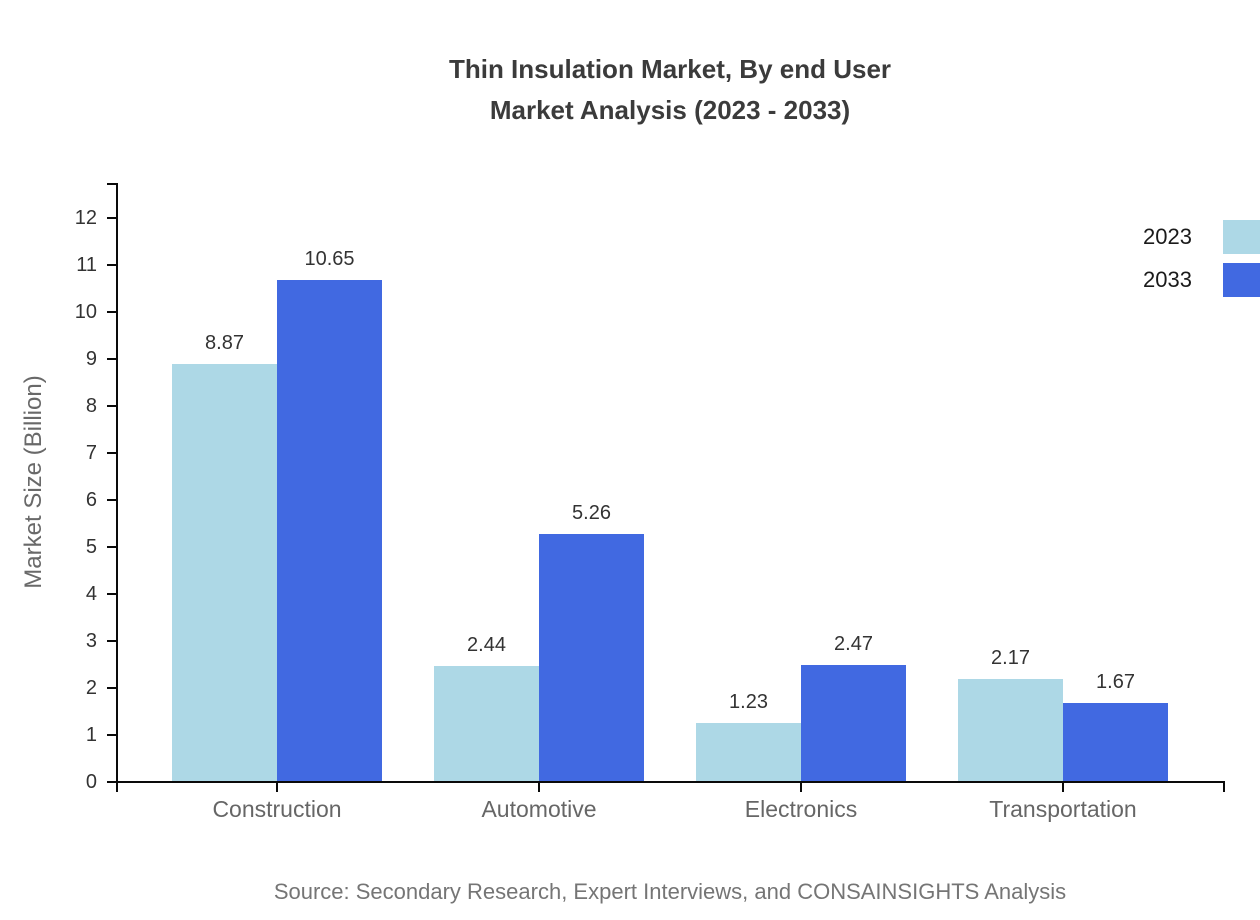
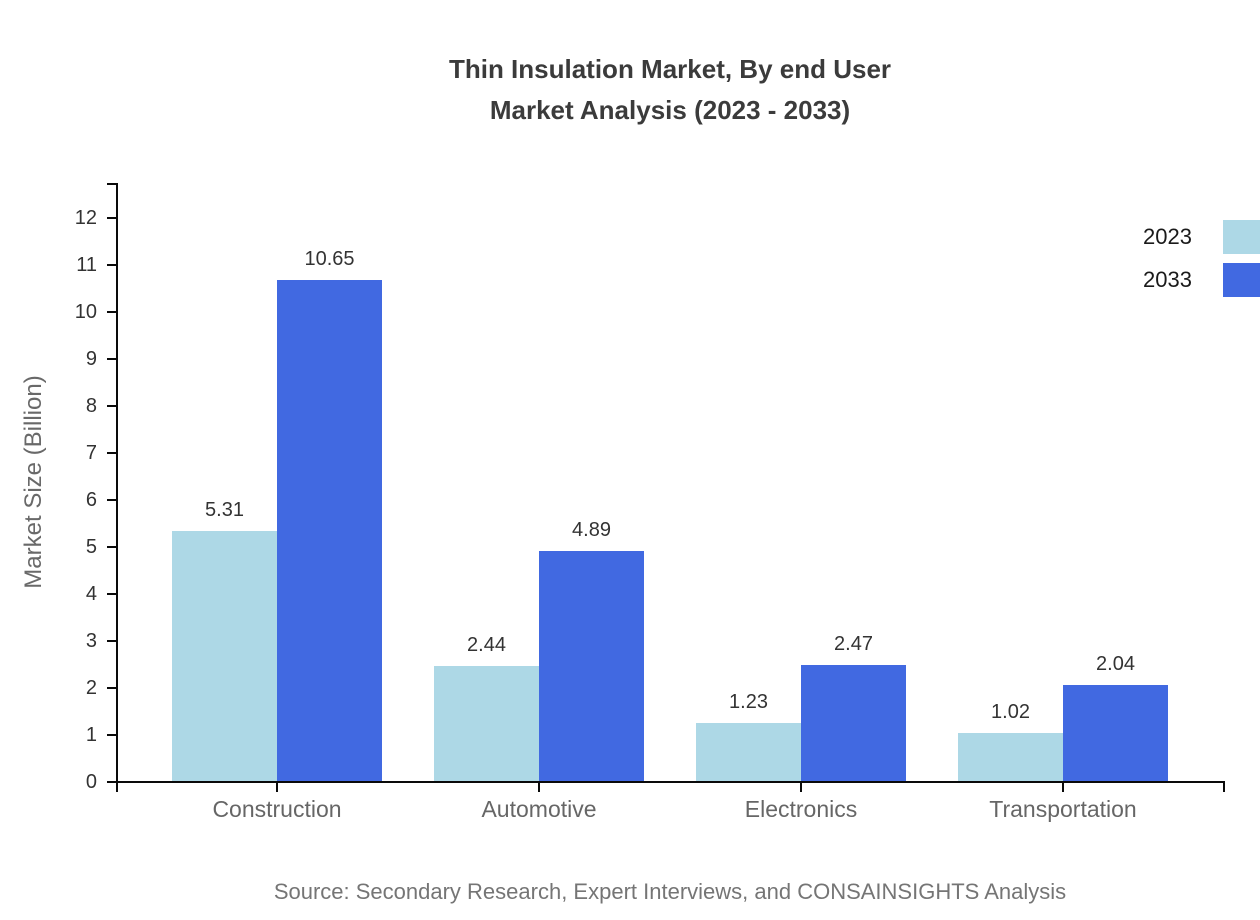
2023/Construction: 8.87 -> 5.31
2033/Automotive: 5.26 -> 4.89
2023/Transportation: 2.17 -> 1.02
2033/Transportation: 1.67 -> 2.04
